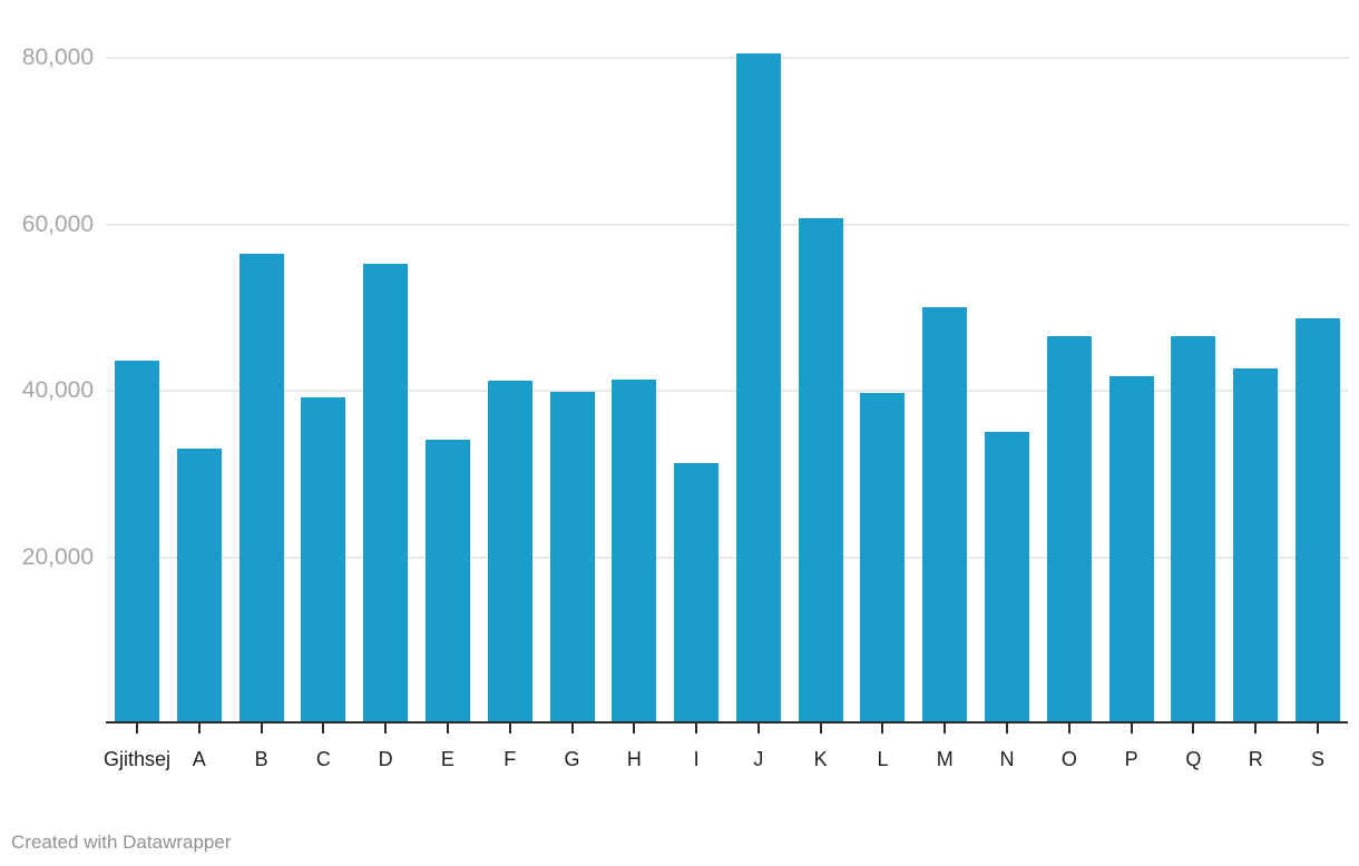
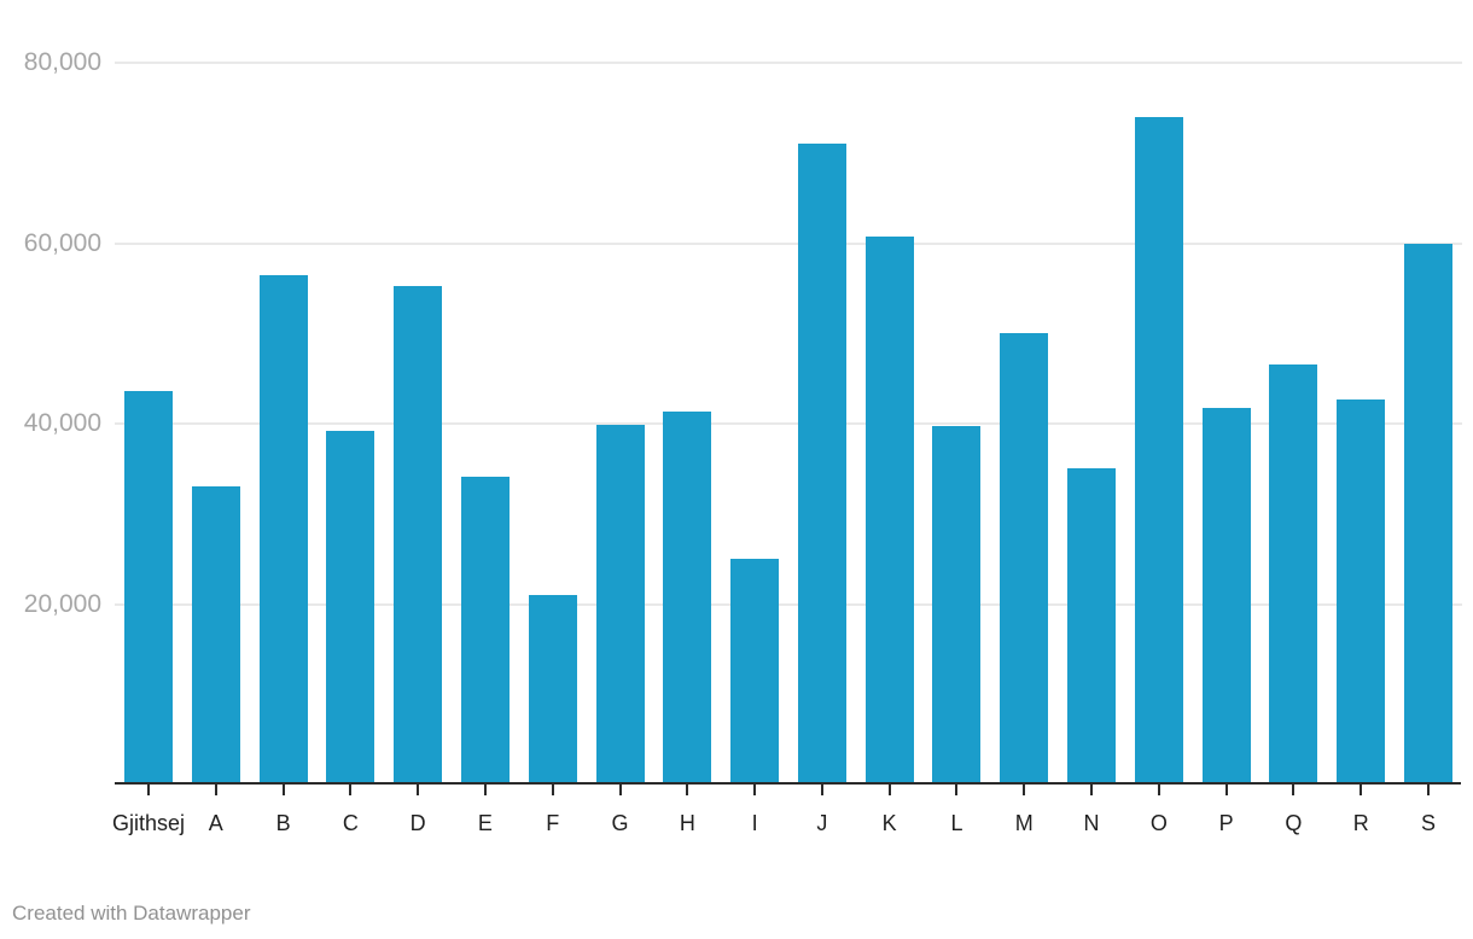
F: 41000 -> 21000
I: 31000 -> 25000
J: 81000 -> 71000
O: 47000 -> 74000
S: 49000 -> 60000
